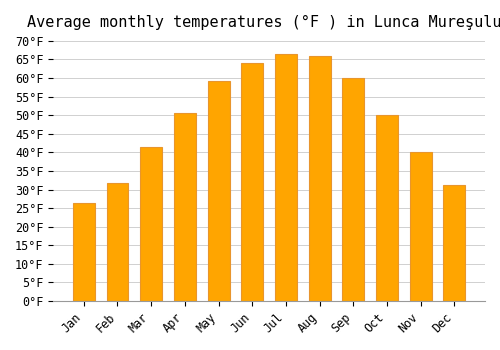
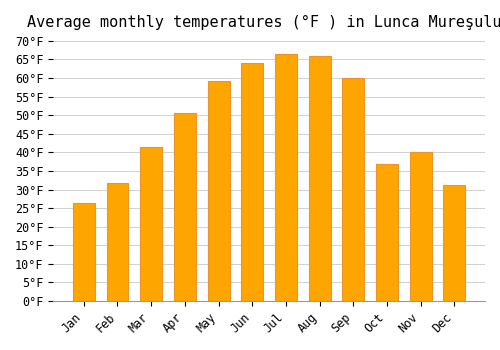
Oct: 50.0°F -> 37.0°F
